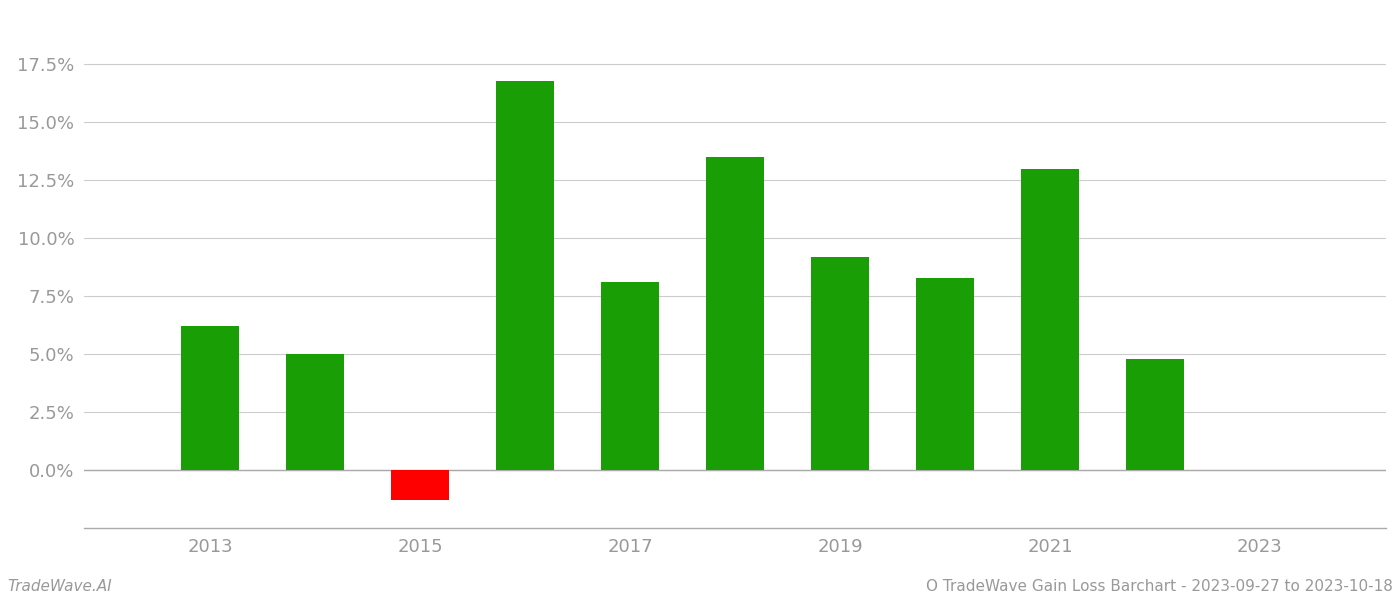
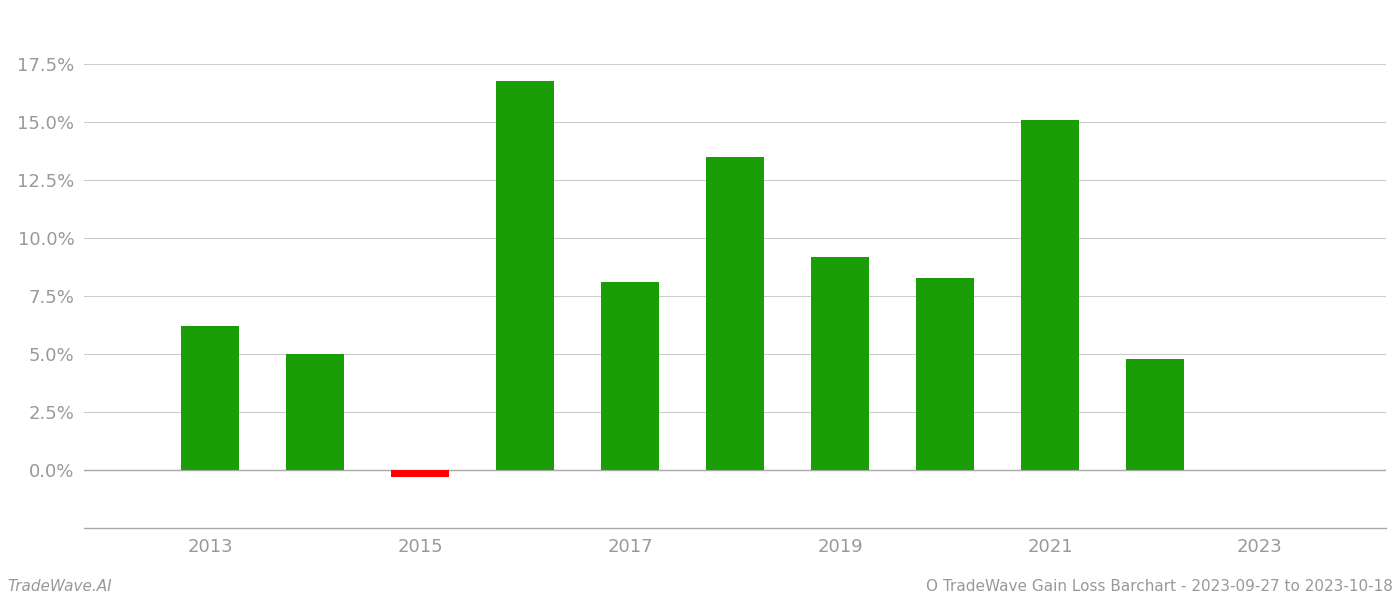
2015: -1.3% -> -0.3%
2021: 13.0% -> 15.1%
